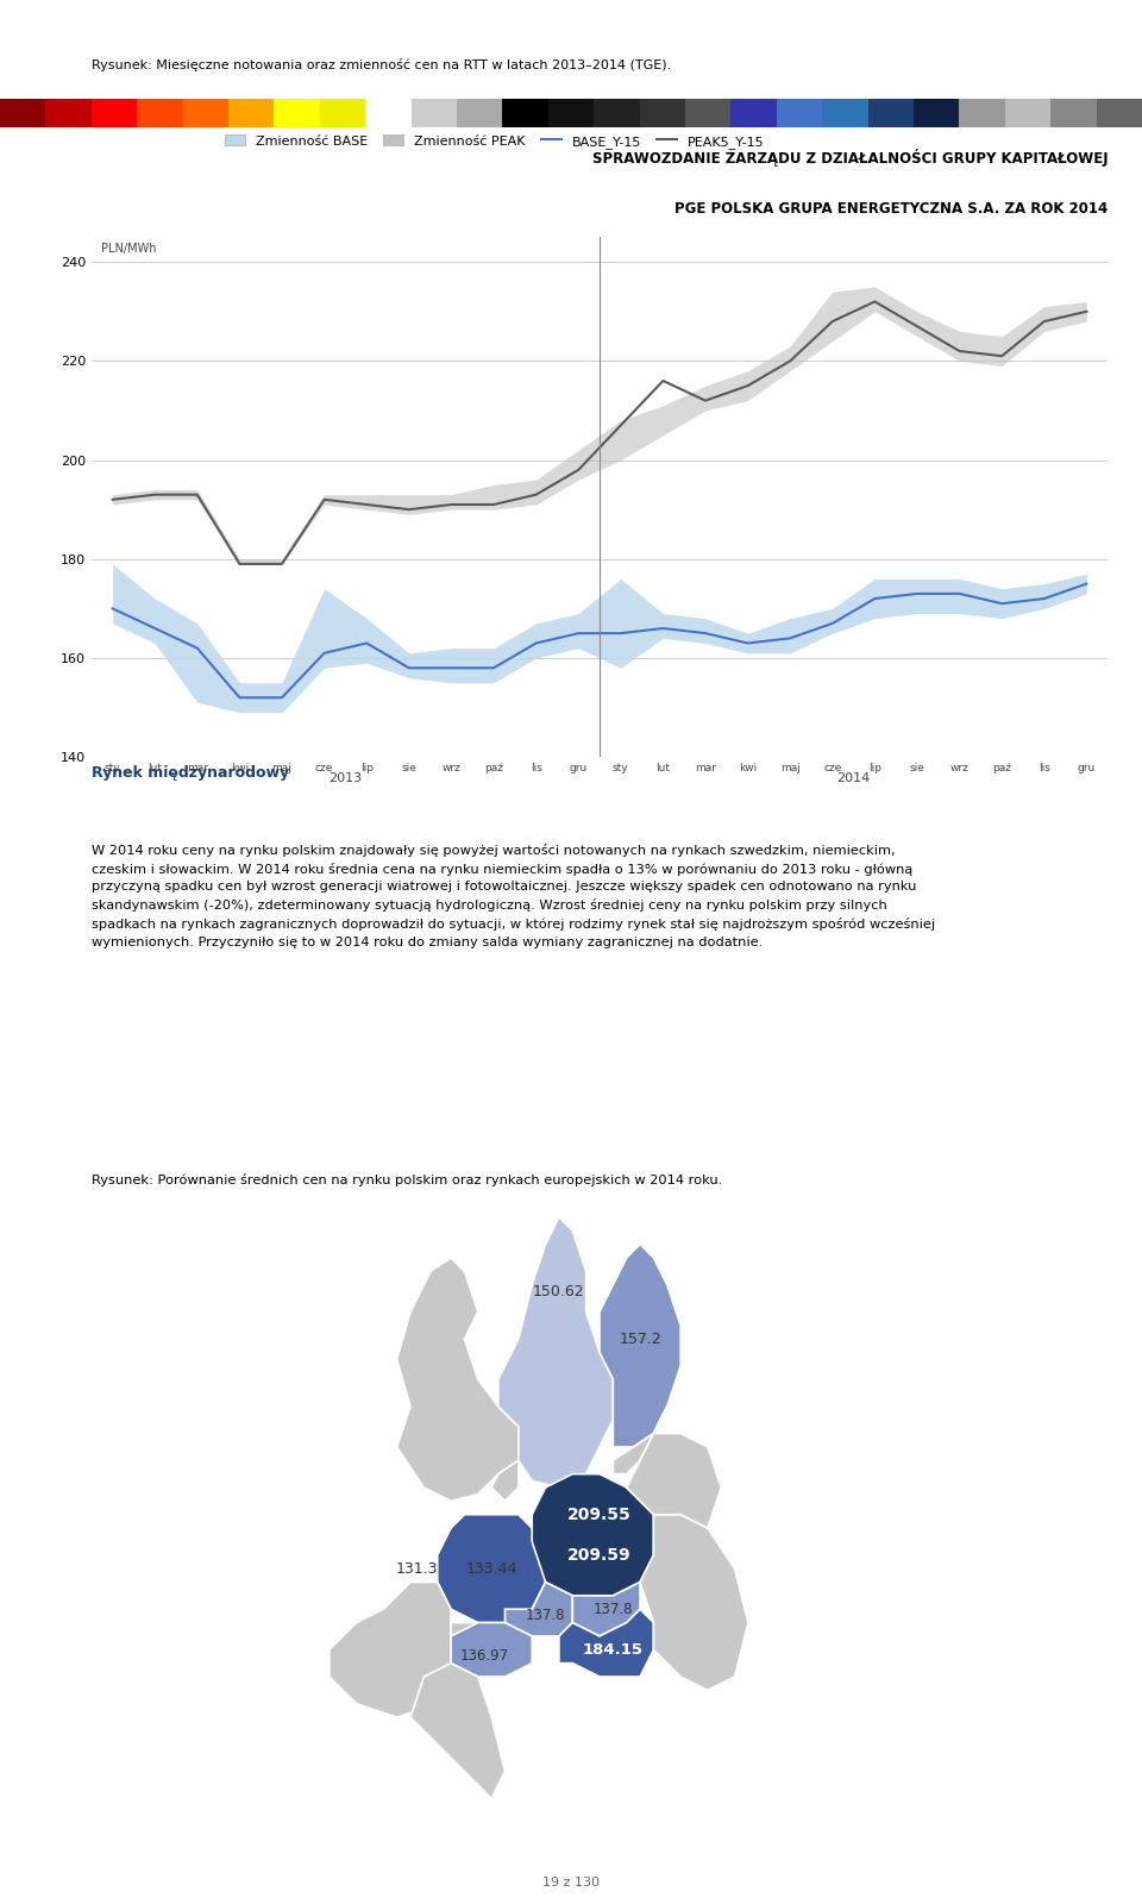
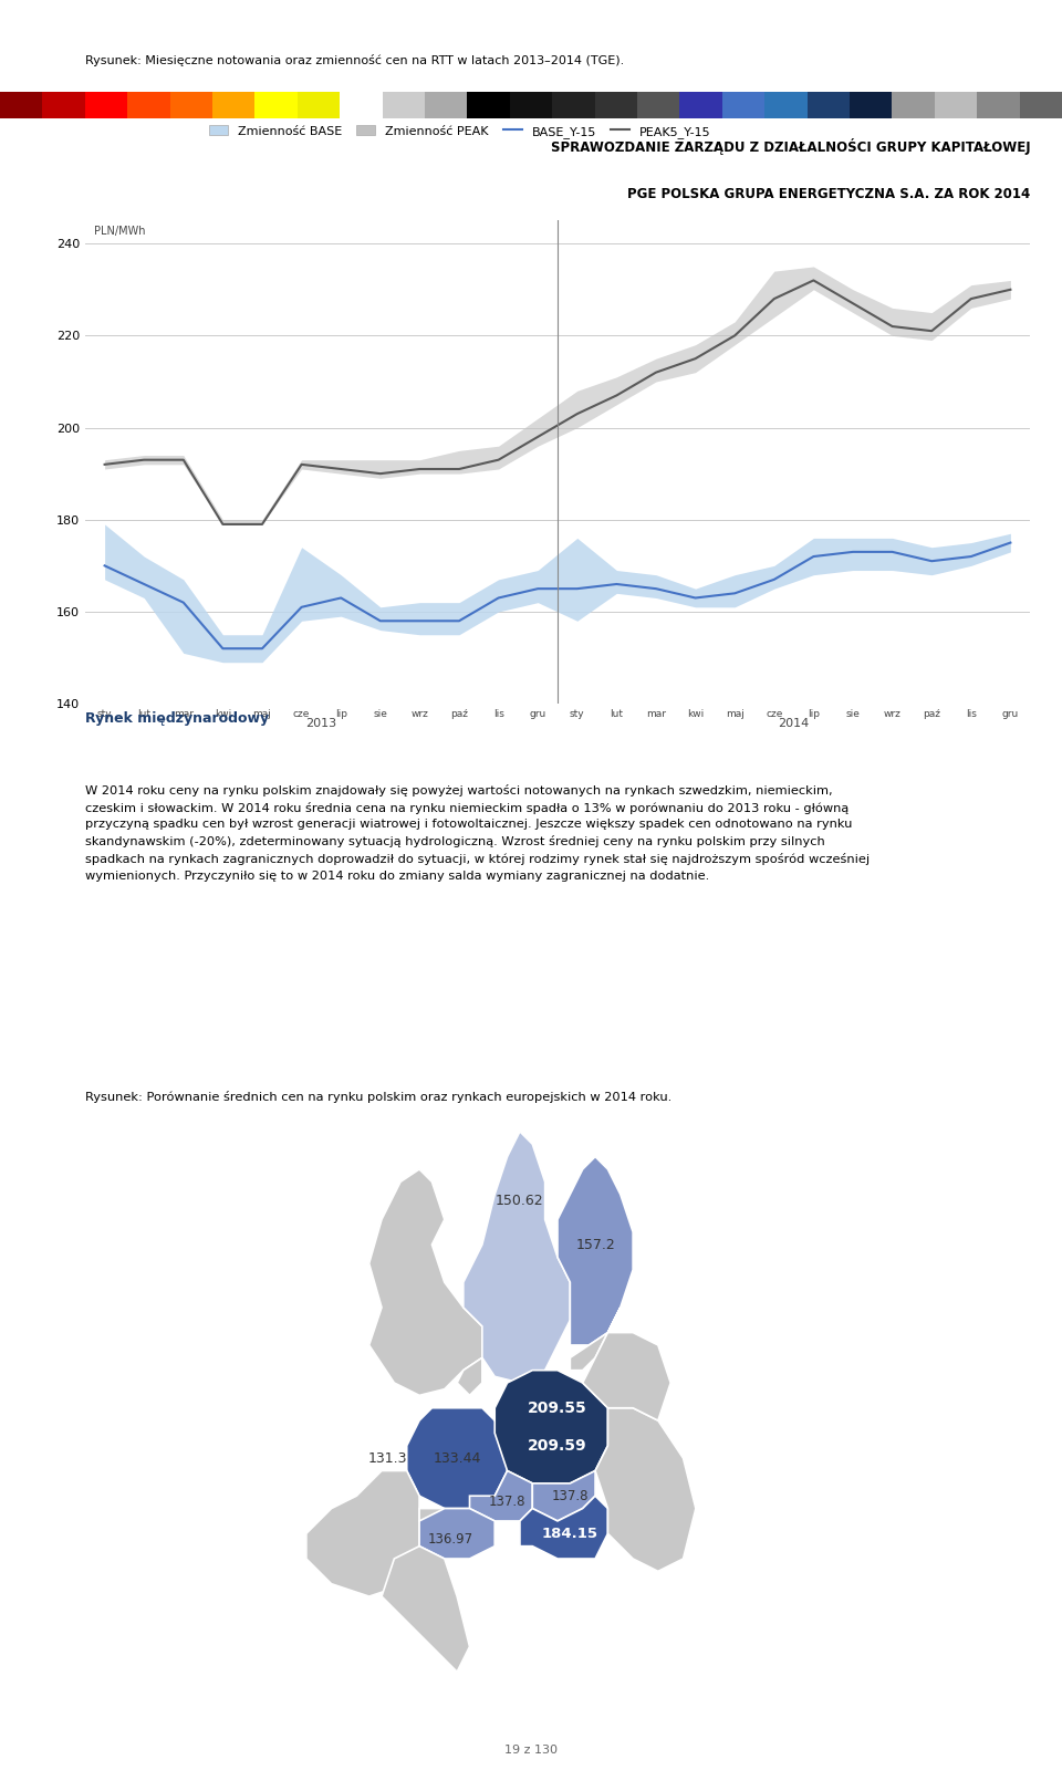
PEAK5_Y-15/sty: 207 -> 203
PEAK5_Y-15/lut: 216 -> 207
